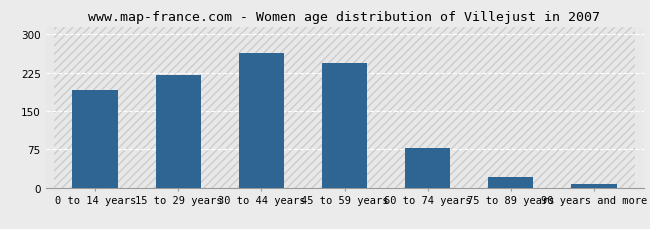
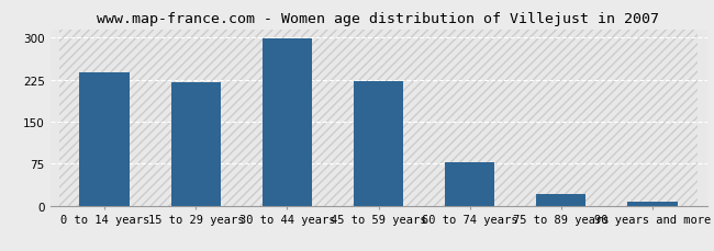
0 to 14 years: 190 -> 237
30 to 44 years: 264 -> 298
45 to 59 years: 244 -> 222
